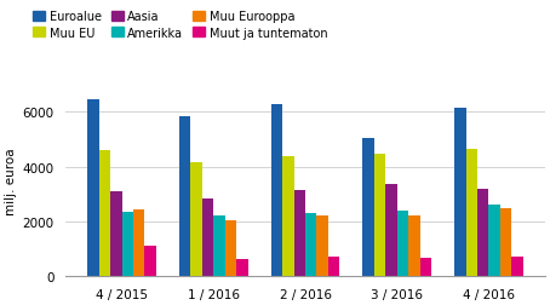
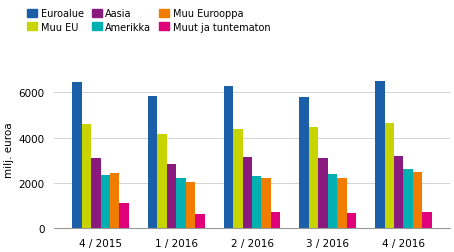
Euroalue/3 / 2016: 5050 -> 5800
Aasia/3 / 2016: 3350 -> 3100
Euroalue/4 / 2016: 6150 -> 6500
